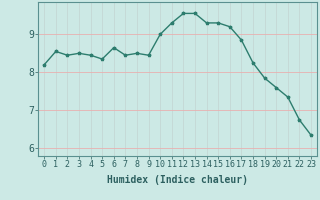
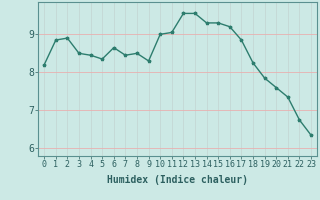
1: 8.55 -> 8.85
2: 8.45 -> 8.90
9: 8.45 -> 8.30
11: 9.30 -> 9.05
